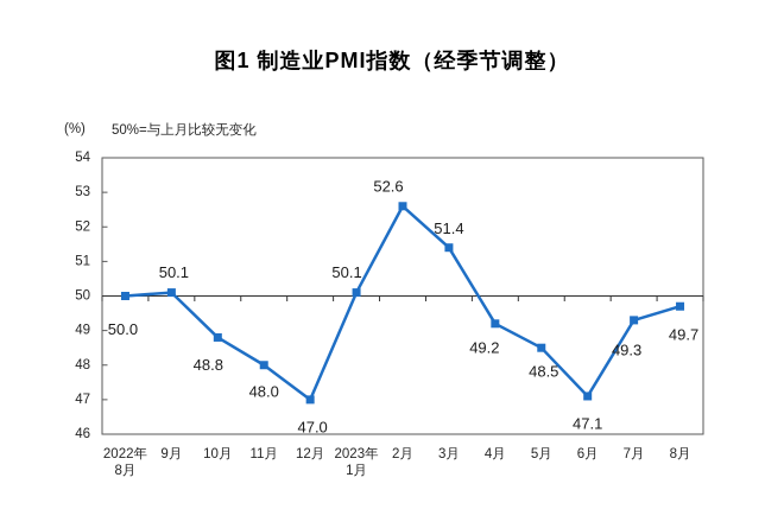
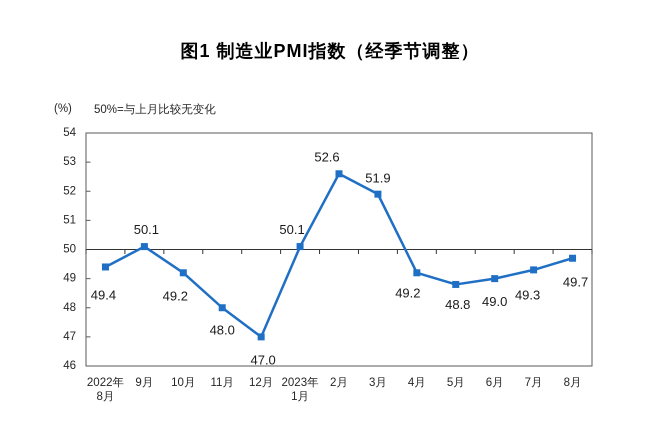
2022年 8月: 50.0 -> 49.4
10月: 48.8 -> 49.2
3月: 51.4 -> 51.9
5月: 48.5 -> 48.8
6月: 47.1 -> 49.0
